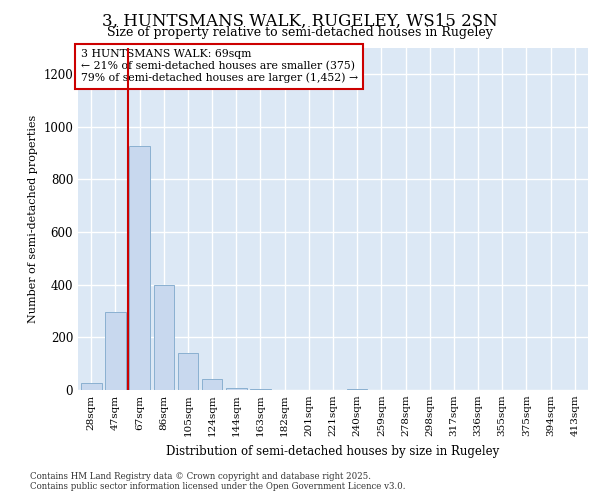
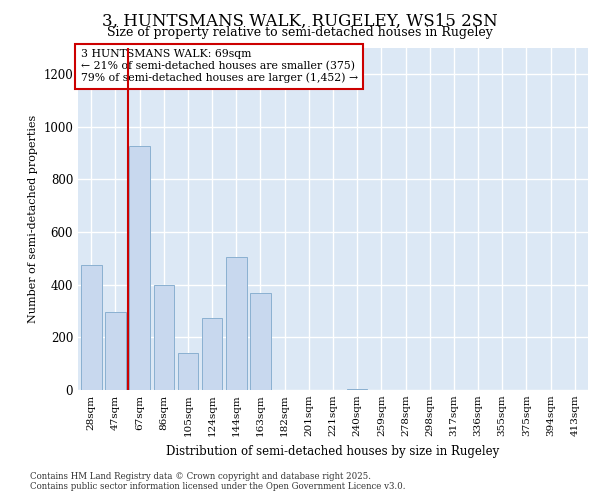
28sqm: 25 -> 475
124sqm: 40 -> 275
144sqm: 8 -> 505
163sqm: 2 -> 370
